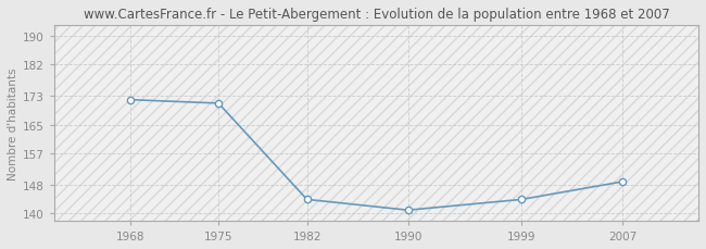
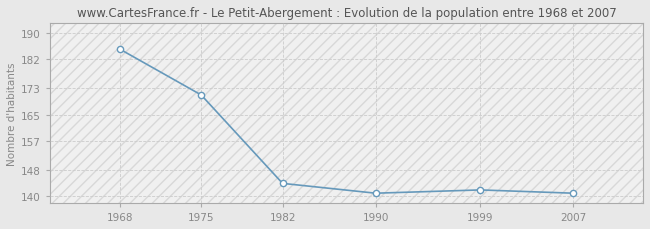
1968: 172 -> 185
1999: 144 -> 142
2007: 149 -> 141
